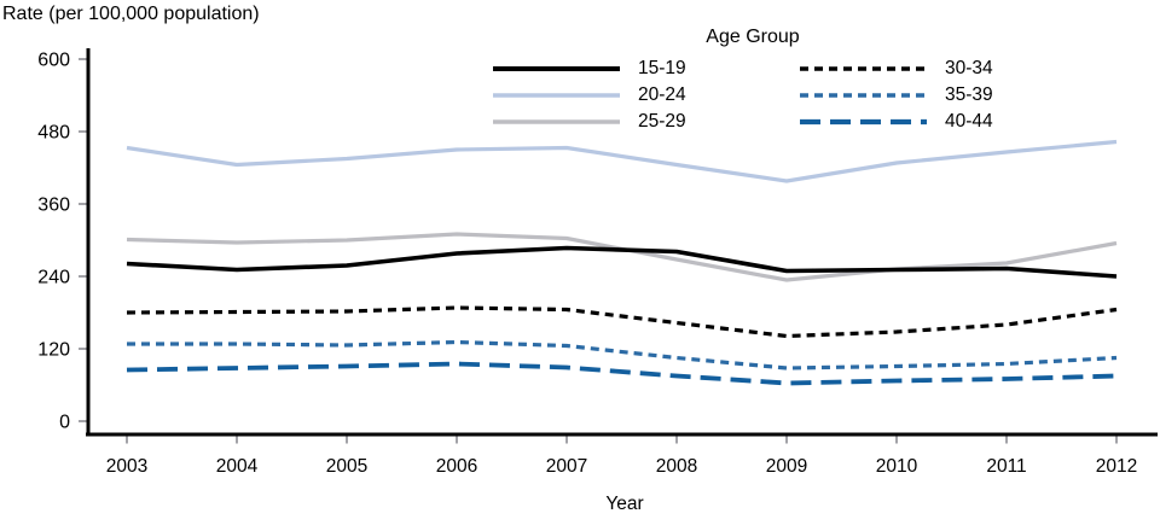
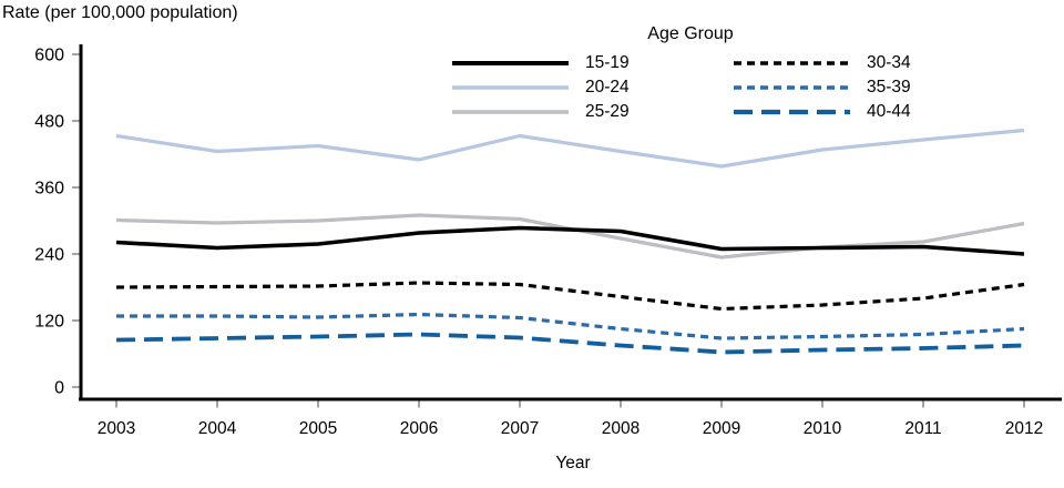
20-24/2006: 450 -> 410
